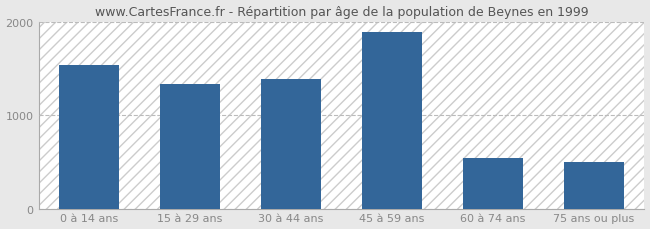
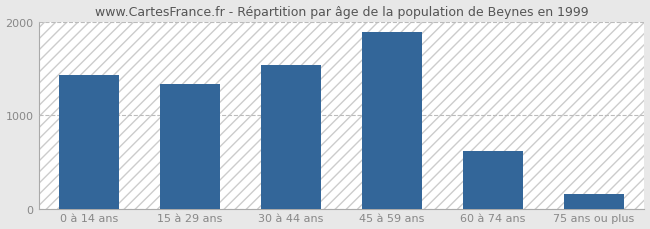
0 à 14 ans: 1540 -> 1430
30 à 44 ans: 1380 -> 1530
60 à 74 ans: 540 -> 620
75 ans ou plus: 500 -> 160
